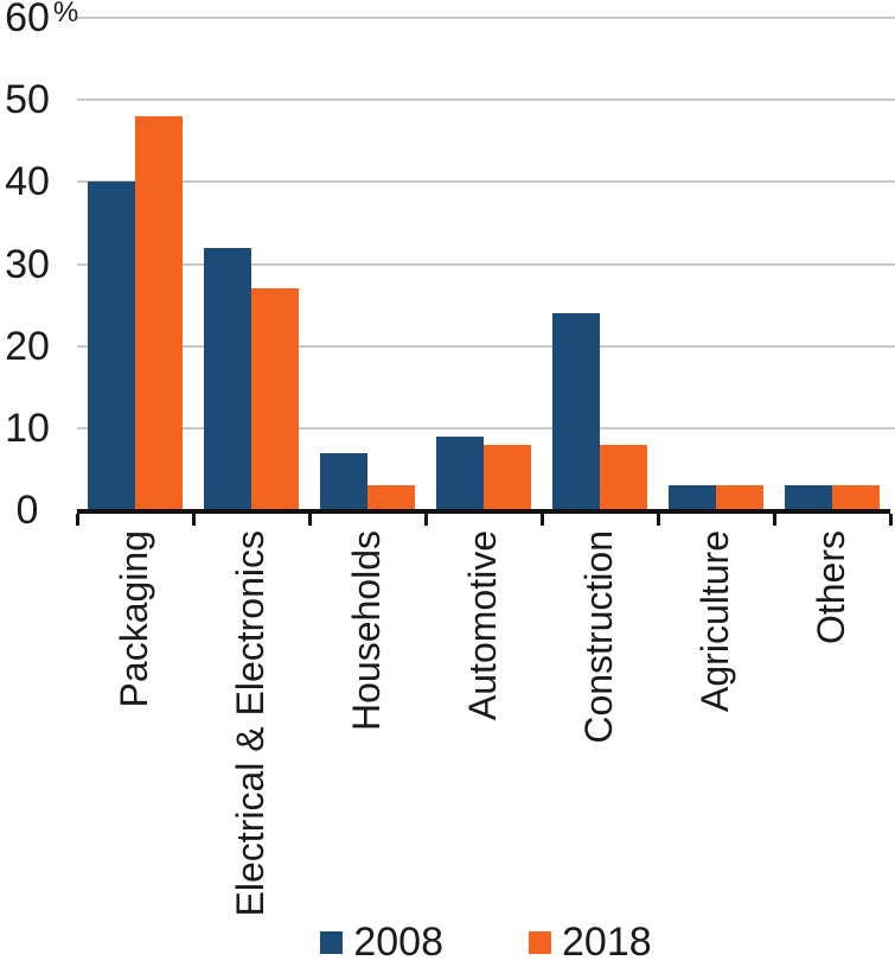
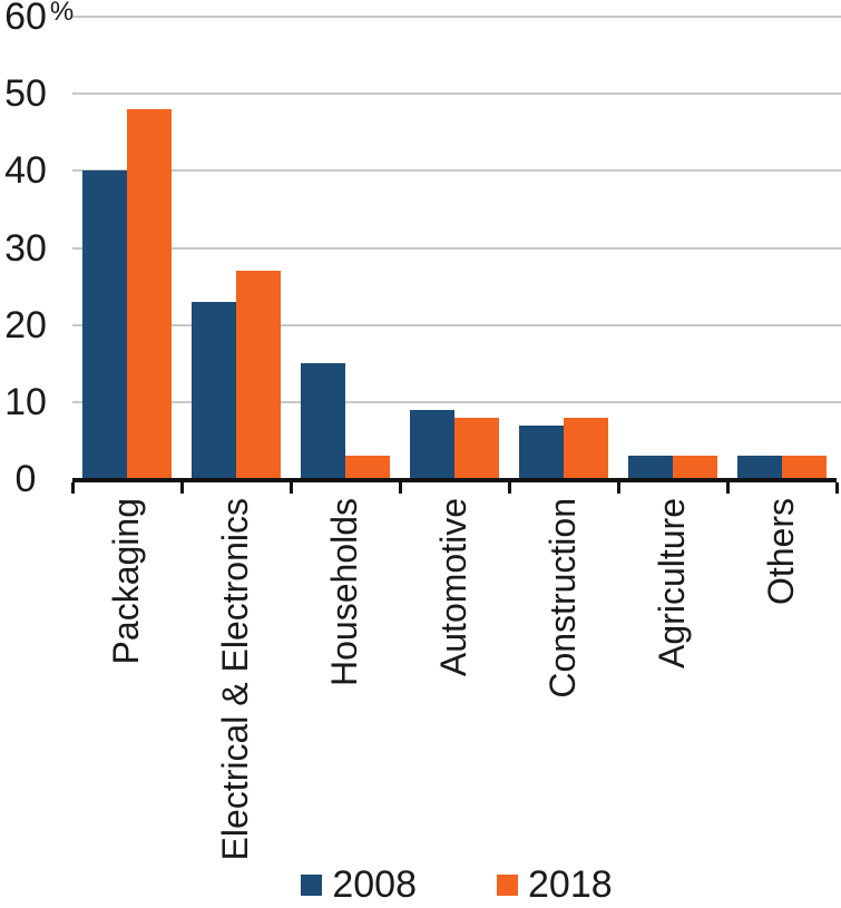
2008/Electrical & Electronics: 32 -> 23
2008/Households: 7 -> 15
2008/Construction: 24 -> 7
